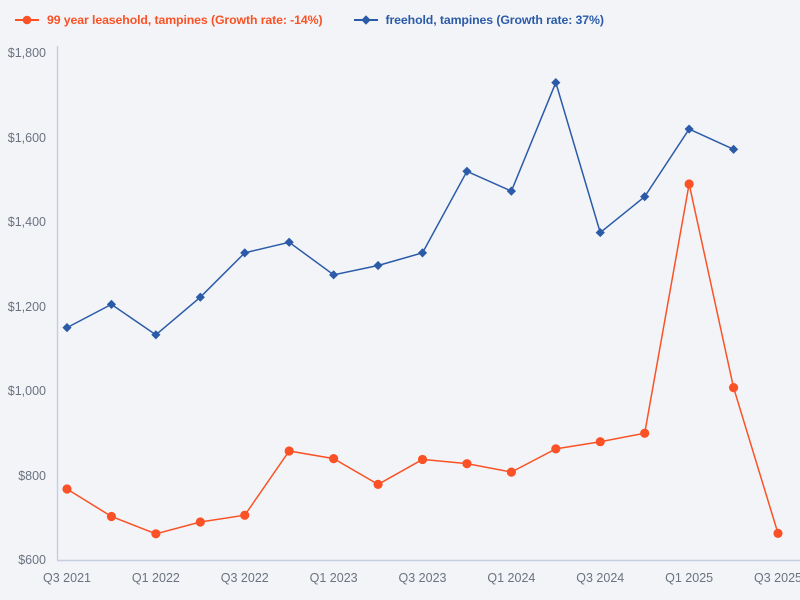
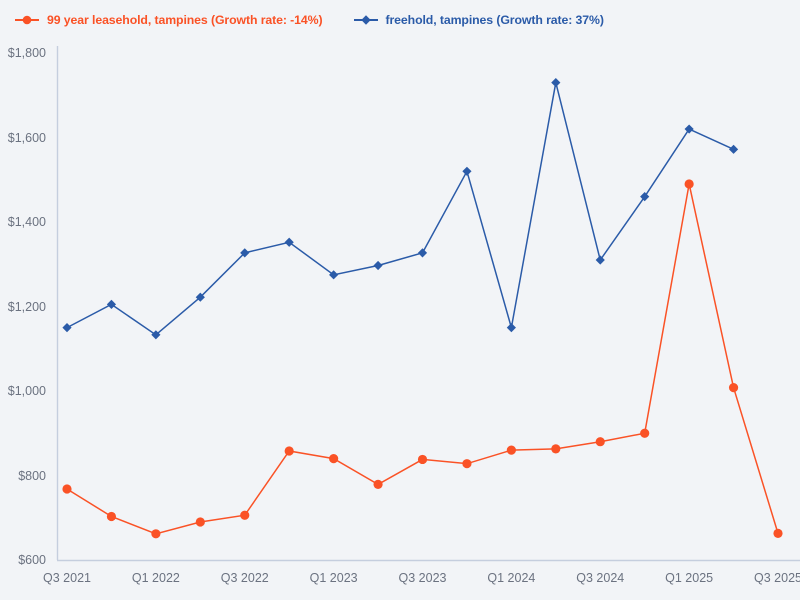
99 year leasehold, tampines (Growth rate: -14%)/Q1 2024: $810 -> $860
freehold, tampines (Growth rate: 37%)/Q1 2024: $1470 -> $1150
freehold, tampines (Growth rate: 37%)/Q3 2024: $1380 -> $1310
